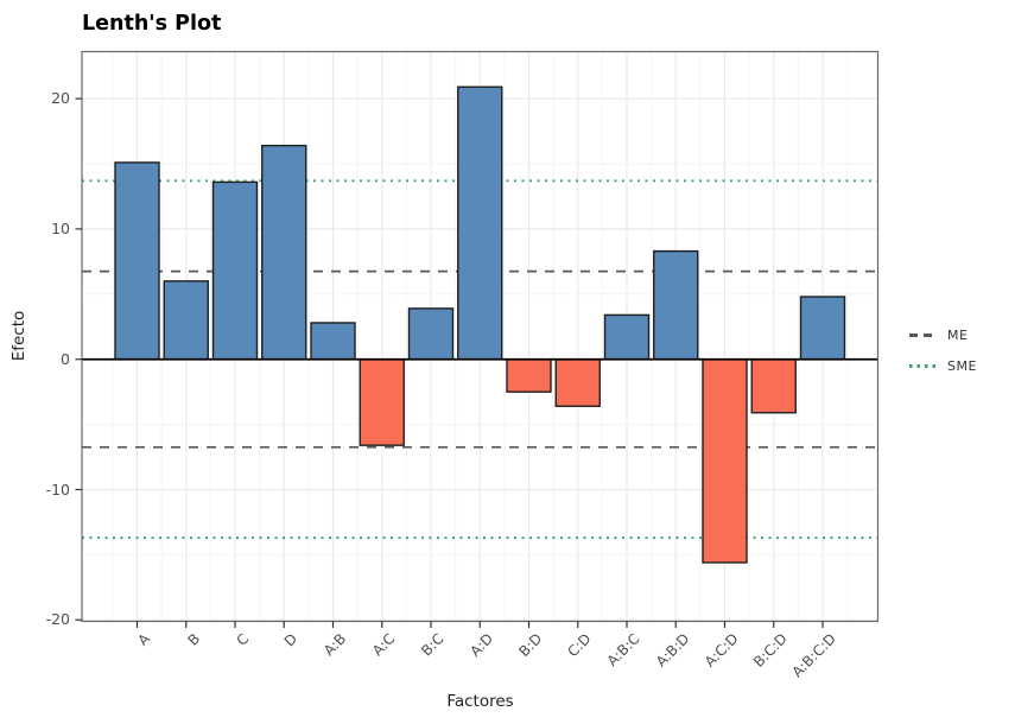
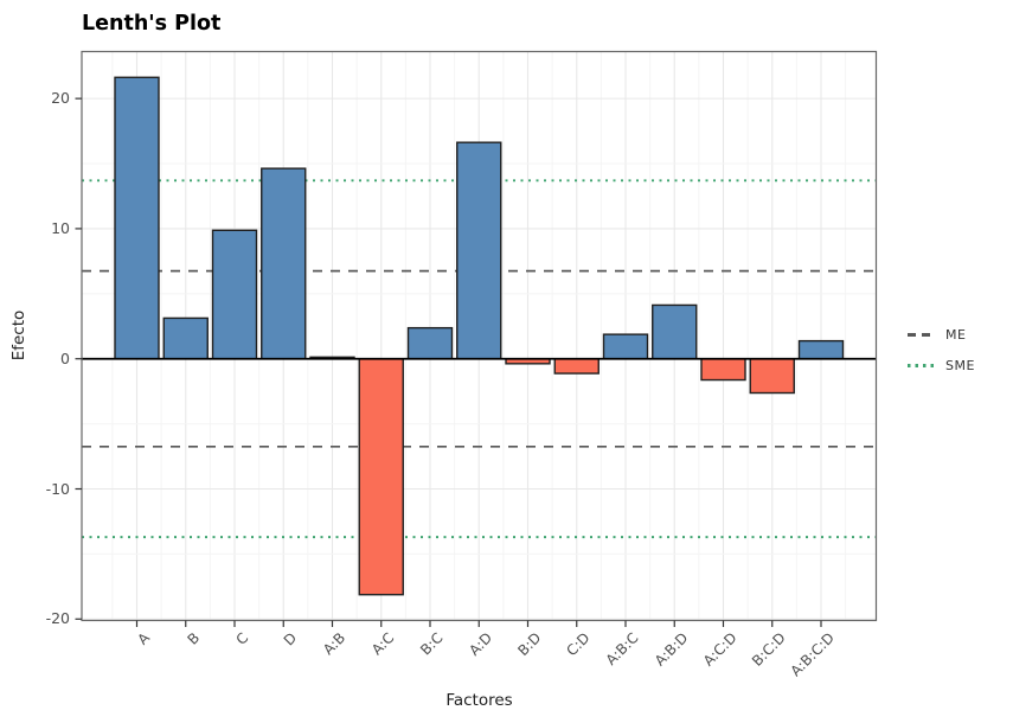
A: 15.1 -> 21.6
B: 6.0 -> 3.1
C: 13.6 -> 9.9
D: 16.4 -> 14.6
A:B: 2.8 -> 0.1
A:C: -6.6 -> -18.1
B:C: 3.9 -> 2.4
A:D: 20.9 -> 16.6
B:D: -2.5 -> -0.4
C:D: -3.6 -> -1.1
A:B:C: 3.4 -> 1.9
A:B:D: 8.3 -> 4.1
A:C:D: -15.6 -> -1.6
B:C:D: -4.1 -> -2.6
A:B:C:D: 4.8 -> 1.4
